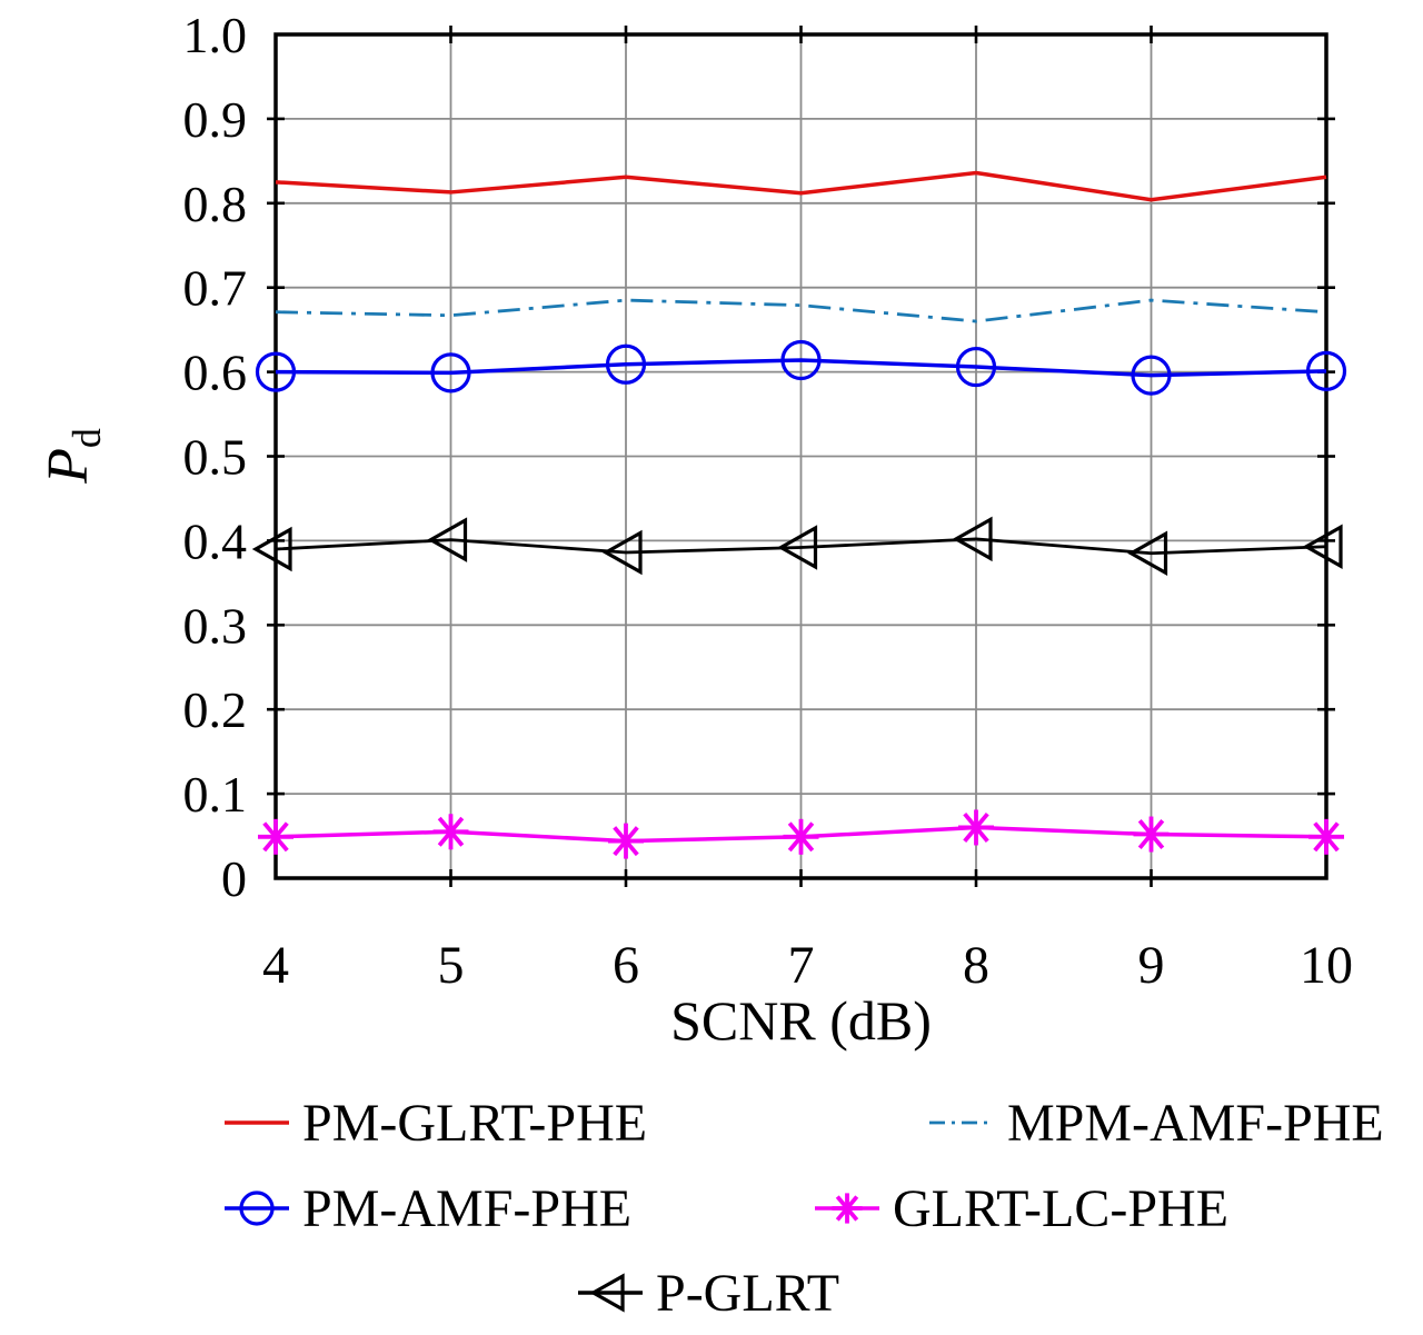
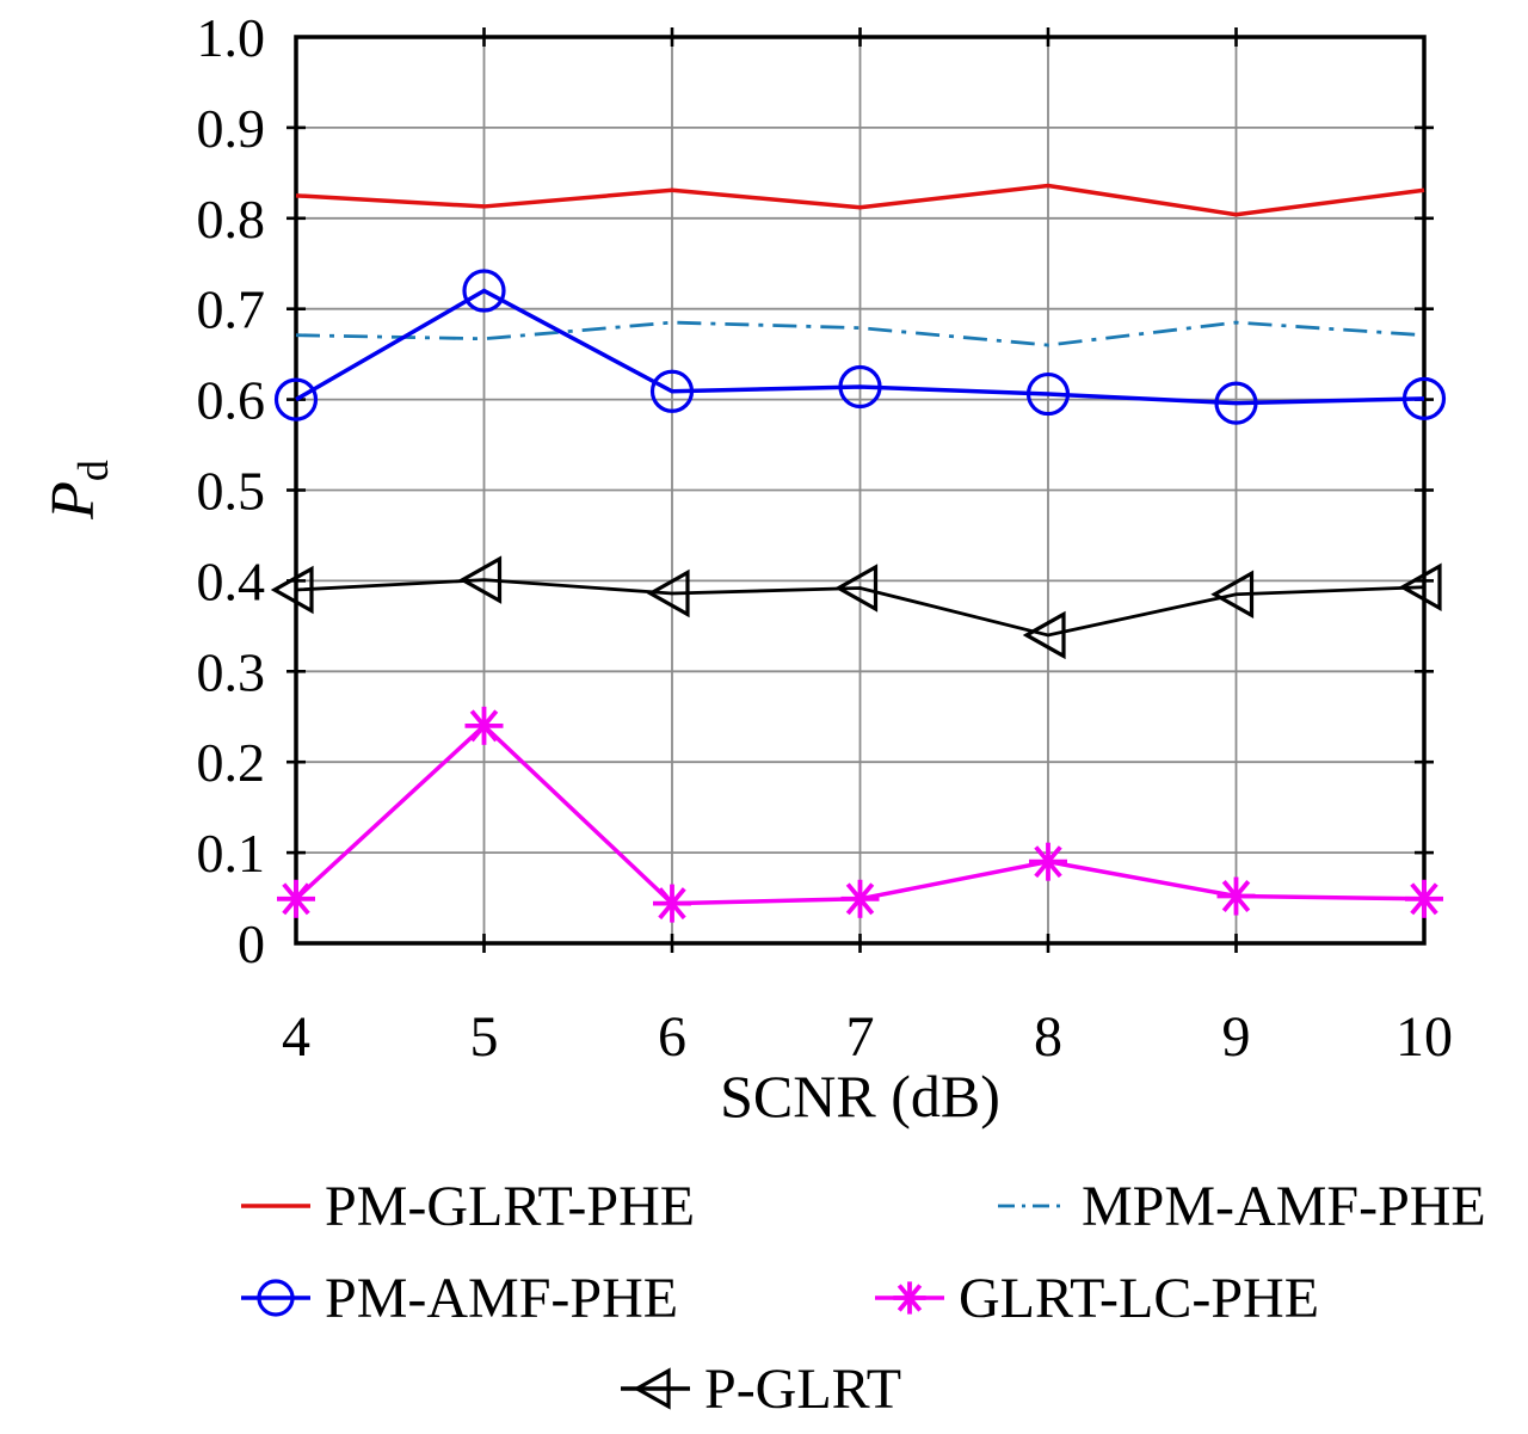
PM-AMF-PHE/5: 0.60 -> 0.72
GLRT-LC-PHE/5: 0.06 -> 0.24
GLRT-LC-PHE/8: 0.06 -> 0.09
P-GLRT/8: 0.40 -> 0.34
